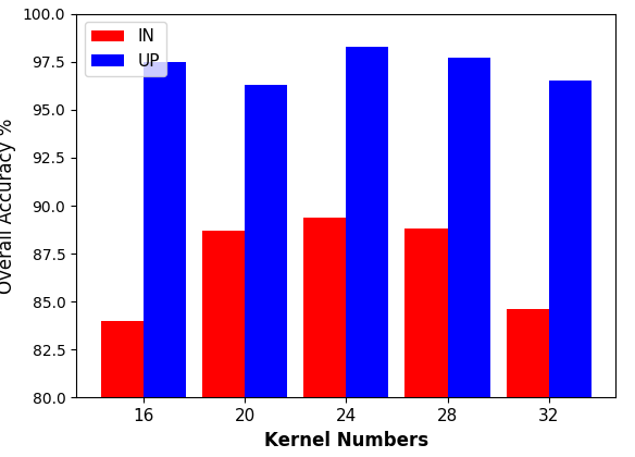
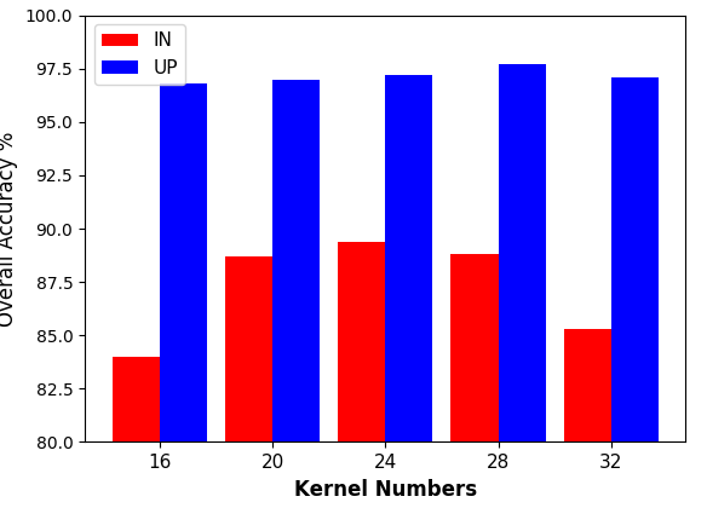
UP/16: 97.5 -> 96.8
UP/20: 96.3 -> 97.0
UP/24: 98.3 -> 97.2
IN/32: 84.6 -> 85.3
UP/32: 96.5 -> 97.1
